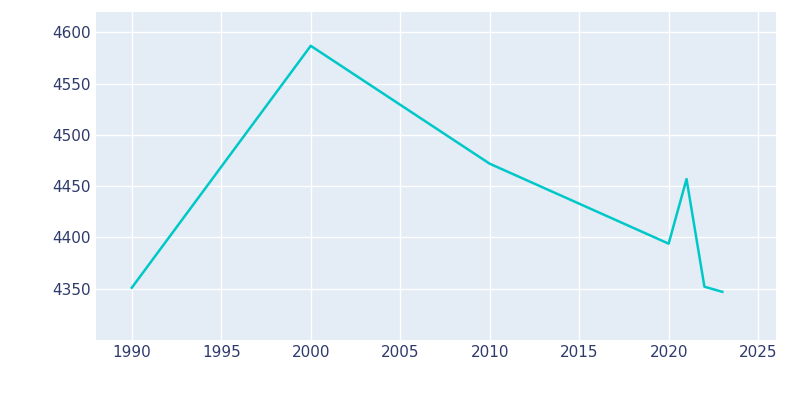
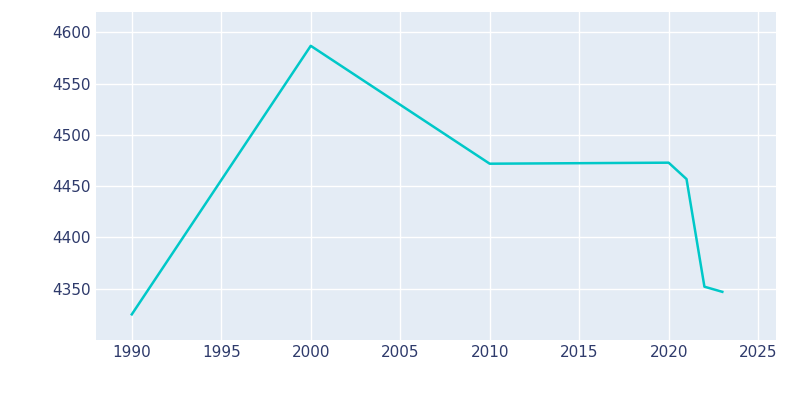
1990: 4351 -> 4325
2020: 4394 -> 4473
